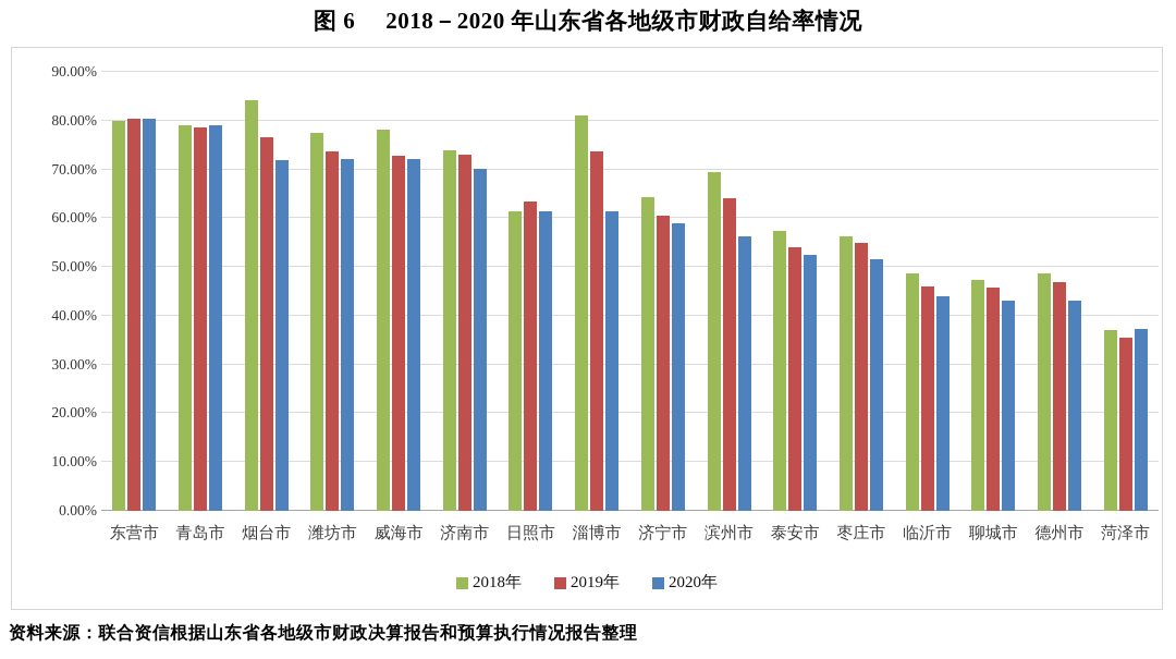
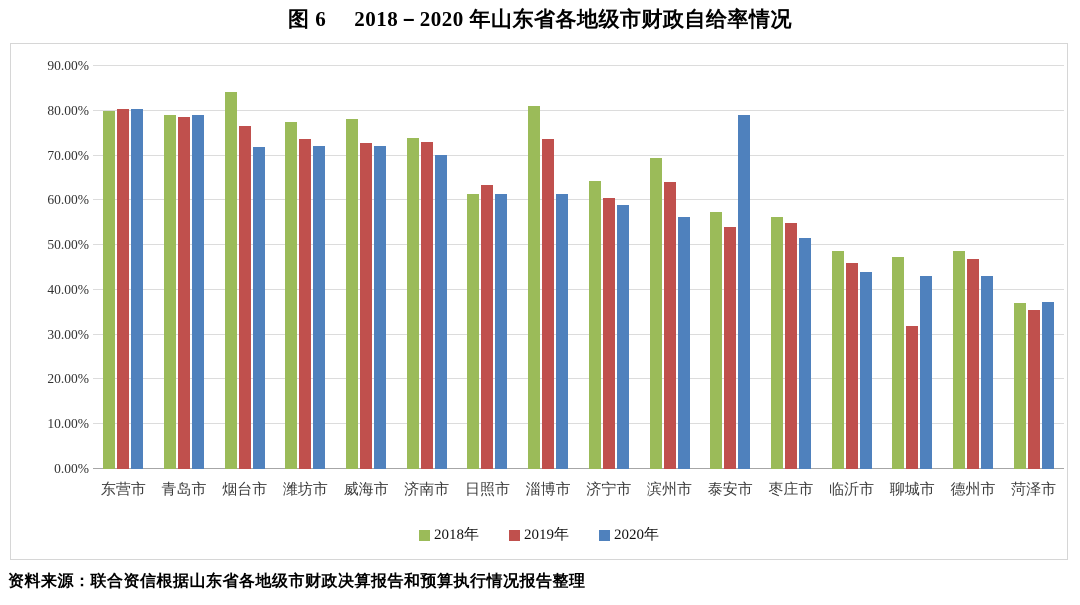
2020年/泰安市: 52% -> 79%
2019年/聊城市: 46% -> 32%
